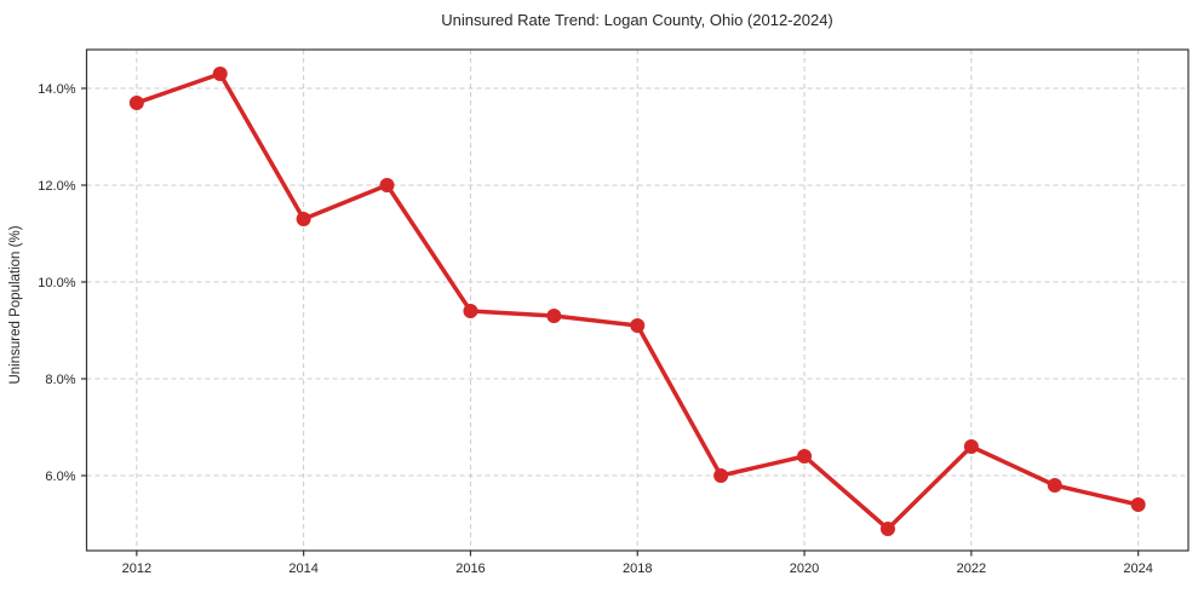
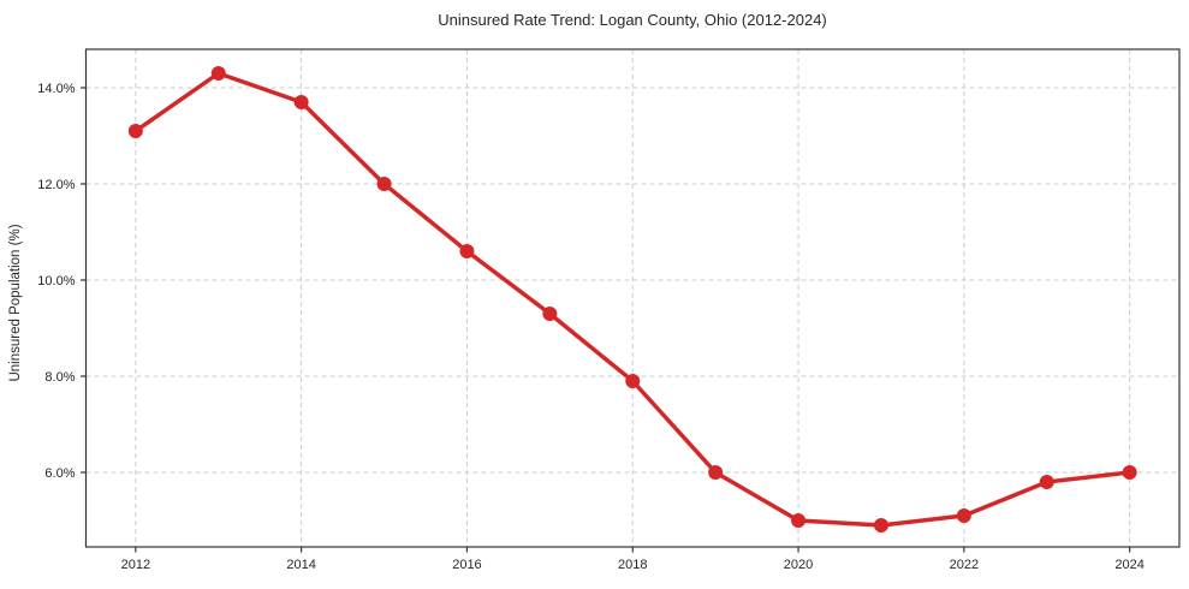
2012: 13.7% -> 13.1%
2014: 11.3% -> 13.7%
2016: 9.4% -> 10.6%
2018: 9.1% -> 7.9%
2020: 6.4% -> 5.0%
2022: 6.6% -> 5.1%
2024: 5.4% -> 6.0%
